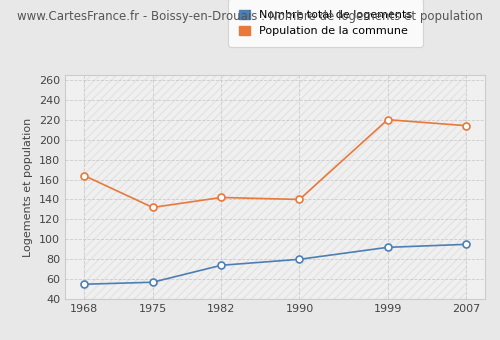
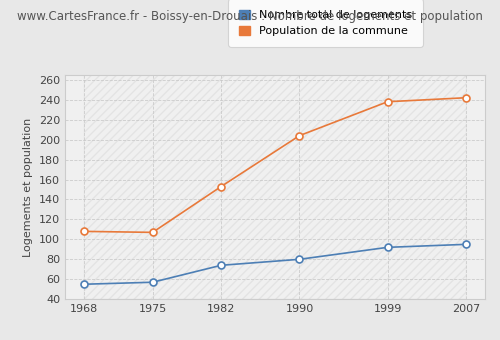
Population de la commune/1968: 164 -> 108
Population de la commune/1975: 132 -> 107
Population de la commune/1982: 142 -> 153
Population de la commune/1990: 140 -> 204
Population de la commune/1999: 220 -> 238
Population de la commune/2007: 214 -> 242
